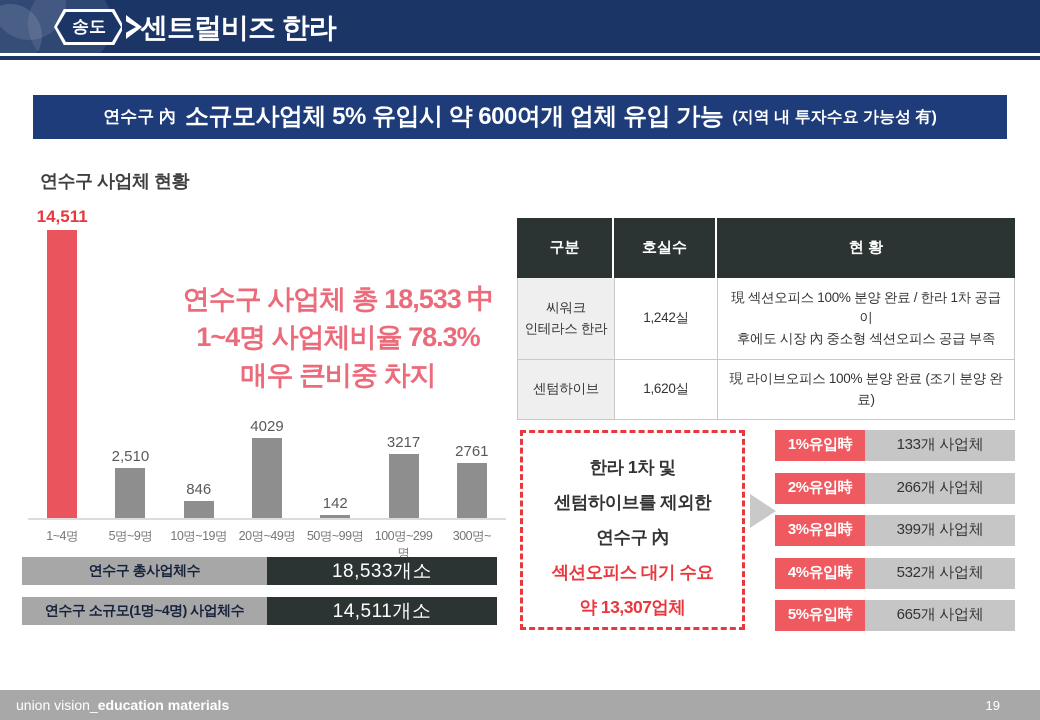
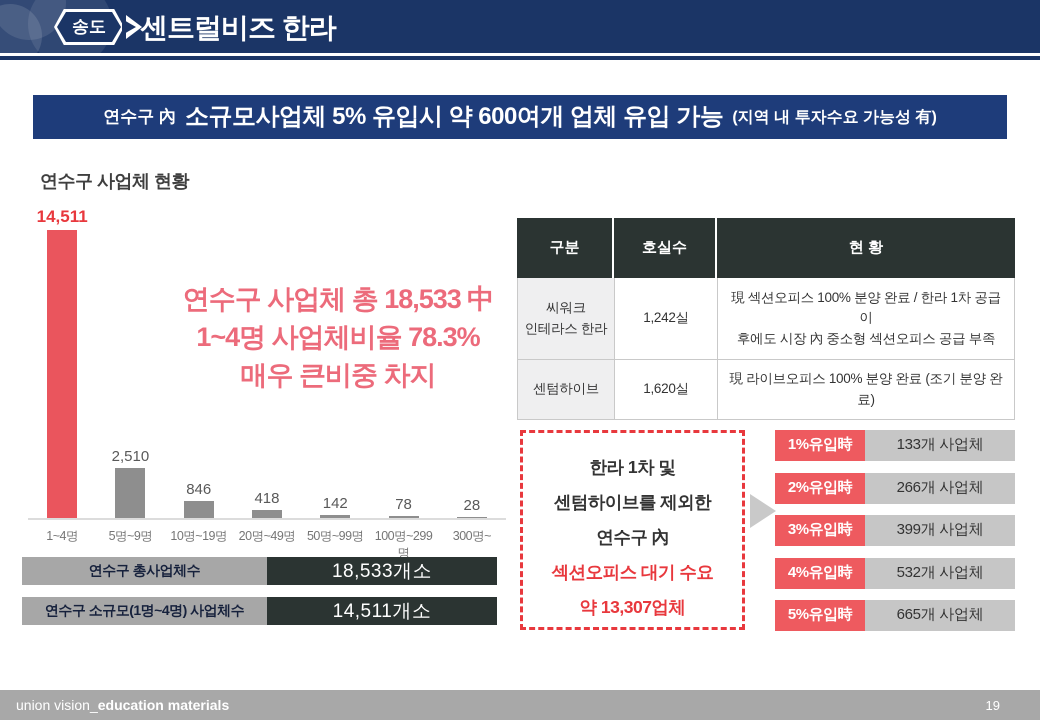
20명~49명: 4029 -> 418
100명~299명: 3217 -> 78
300명~: 2761 -> 28
